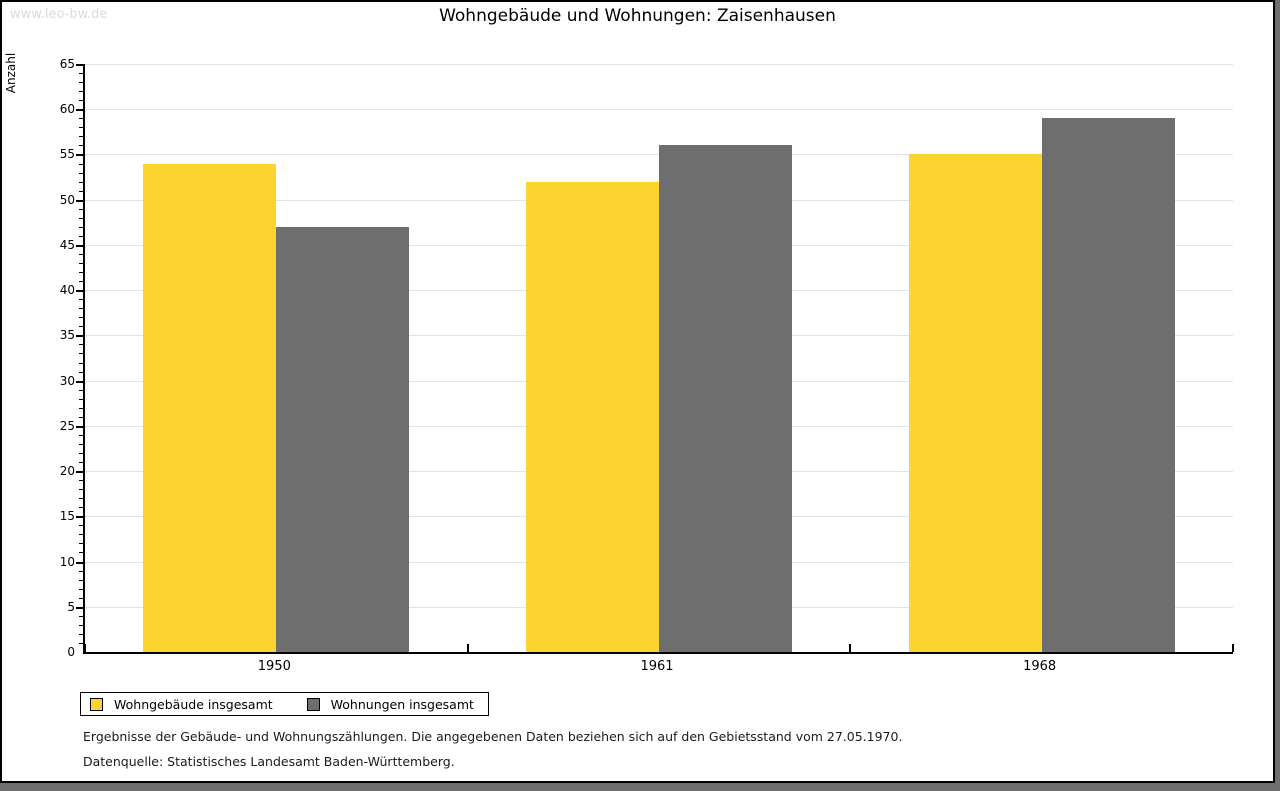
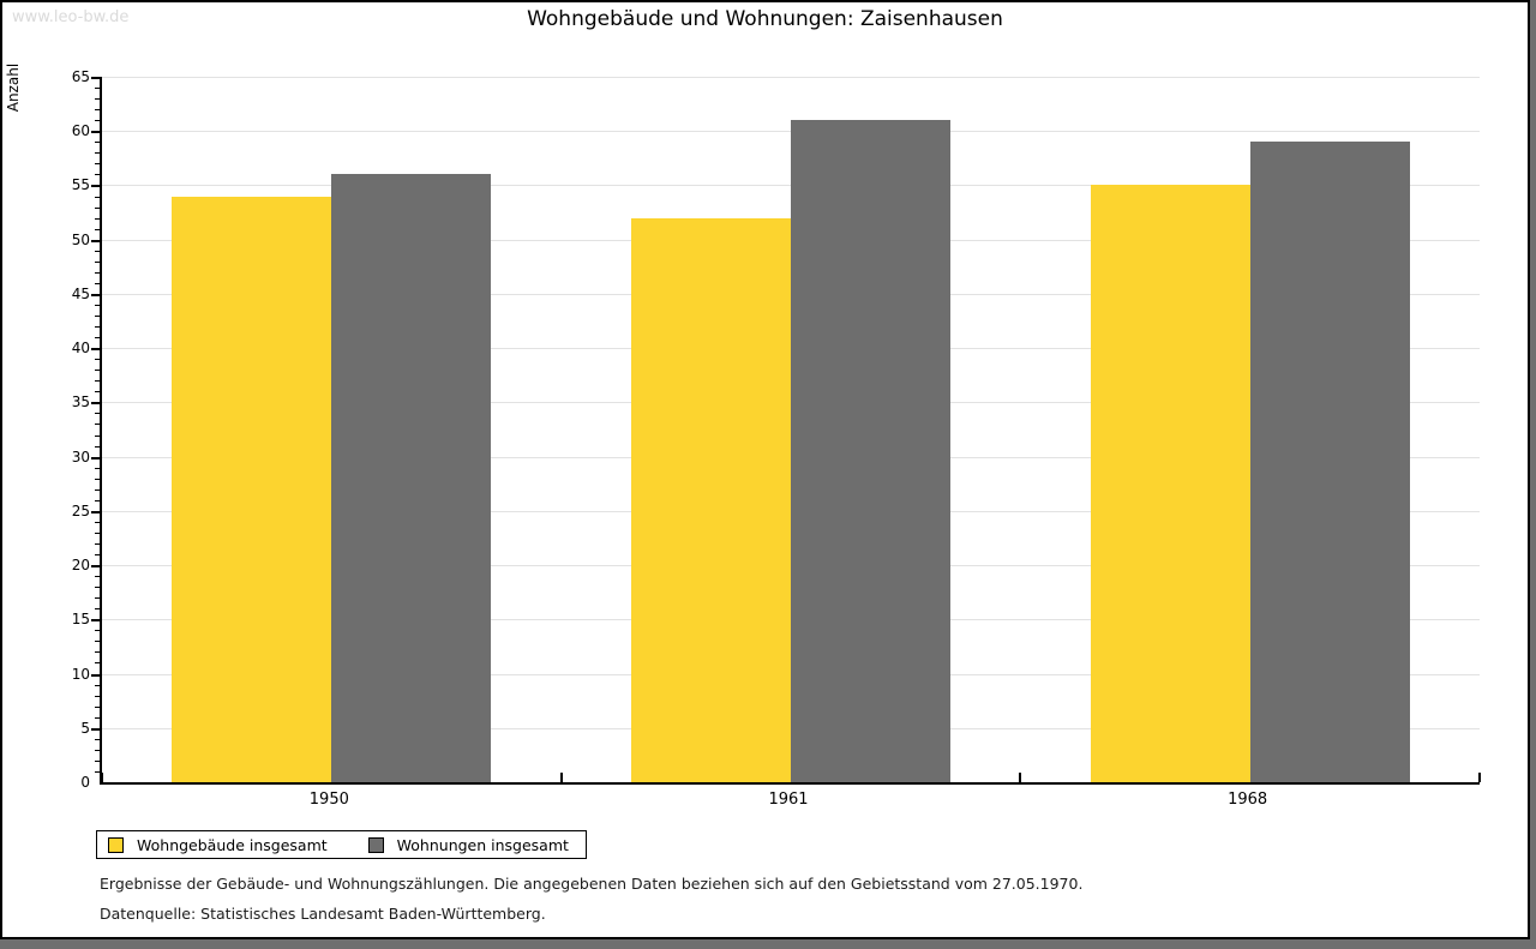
Wohnungen insgesamt/1950: 47 -> 56
Wohnungen insgesamt/1961: 56 -> 61
